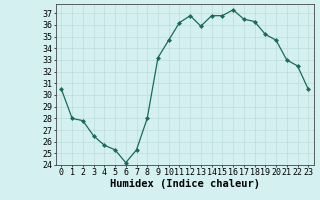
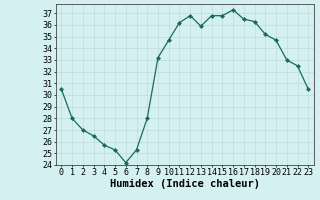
2: 27.8 -> 27.0
